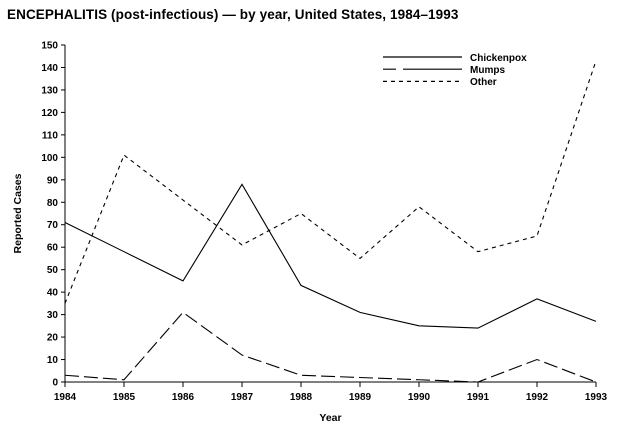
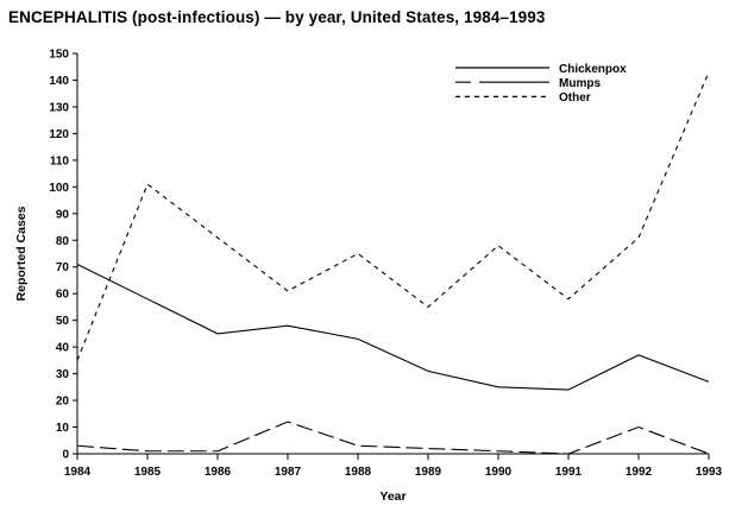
Mumps/1986: 31 -> 1
Chickenpox/1987: 88 -> 48
Other/1992: 65 -> 81
